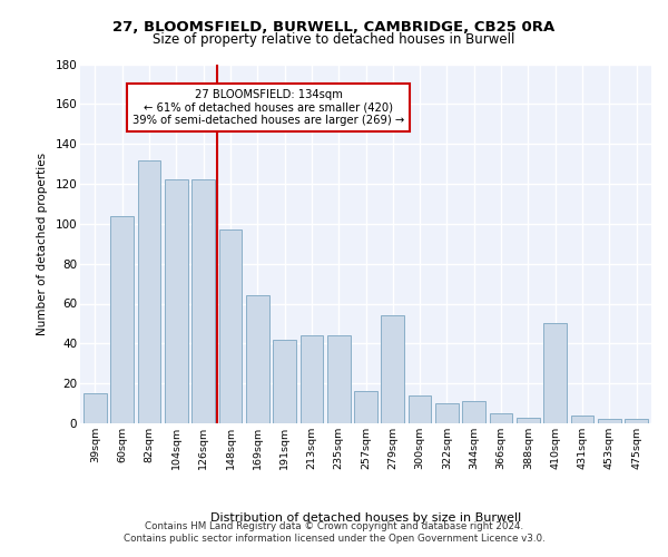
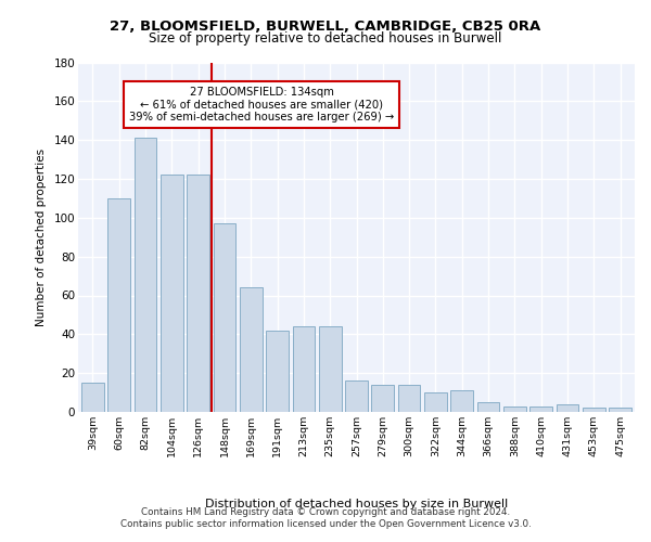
60sqm: 104 -> 110
82sqm: 132 -> 141
279sqm: 54 -> 14
410sqm: 50 -> 3
